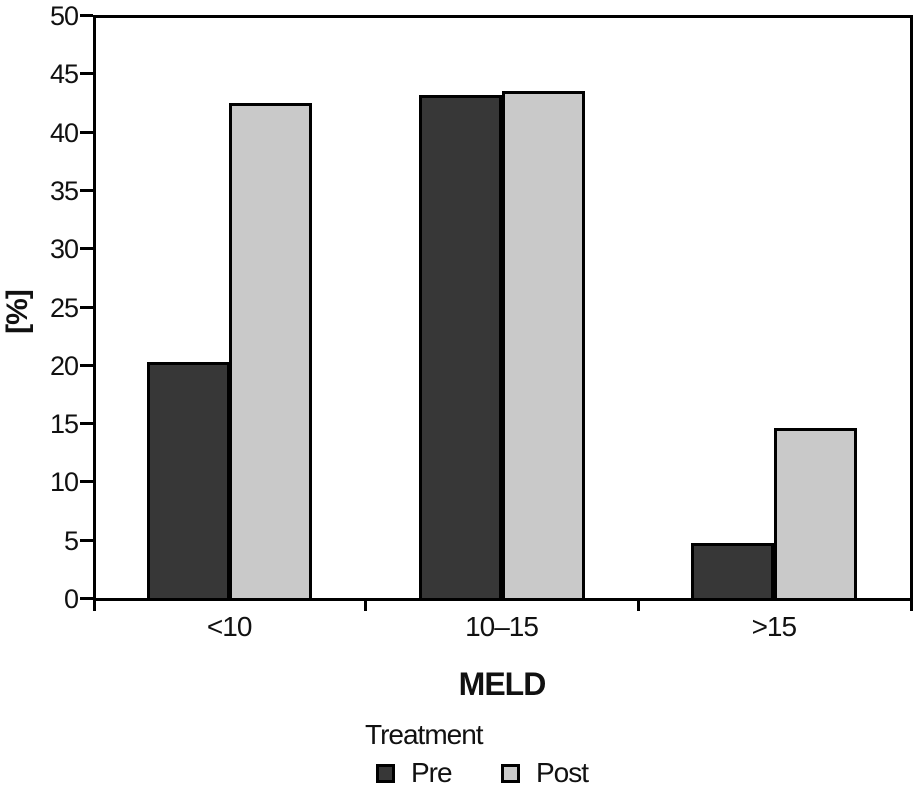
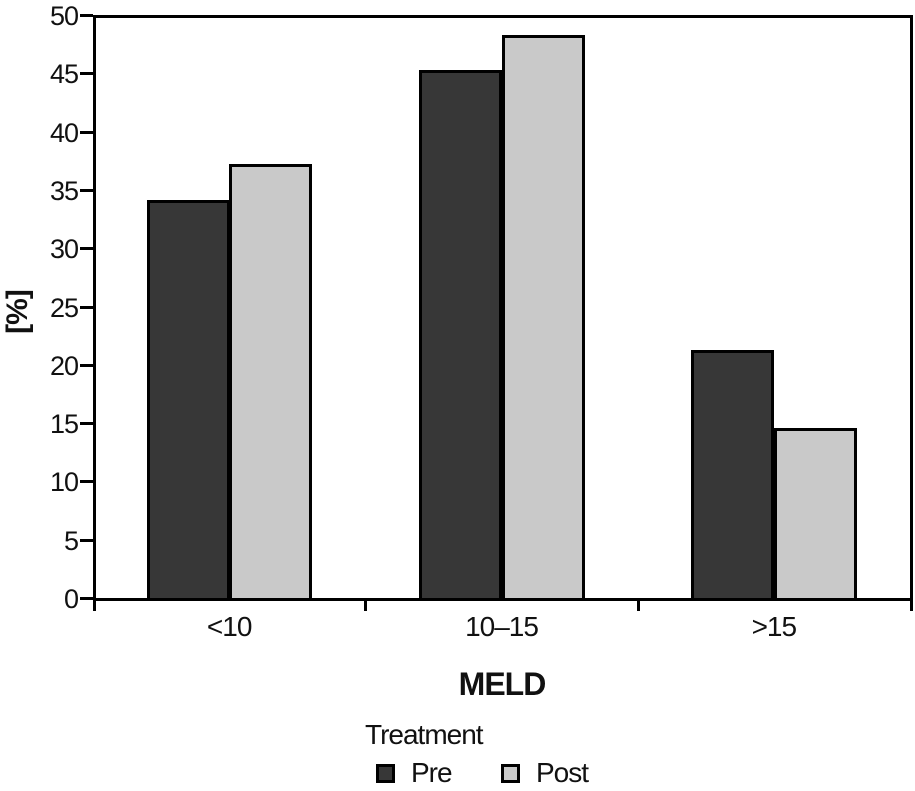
Pre/<10: 20.5 -> 34.4
Post/<10: 42.7 -> 37.5
Pre/10–15: 43.4 -> 45.5
Post/10–15: 43.7 -> 48.5
Pre/>15: 5.0 -> 21.5
